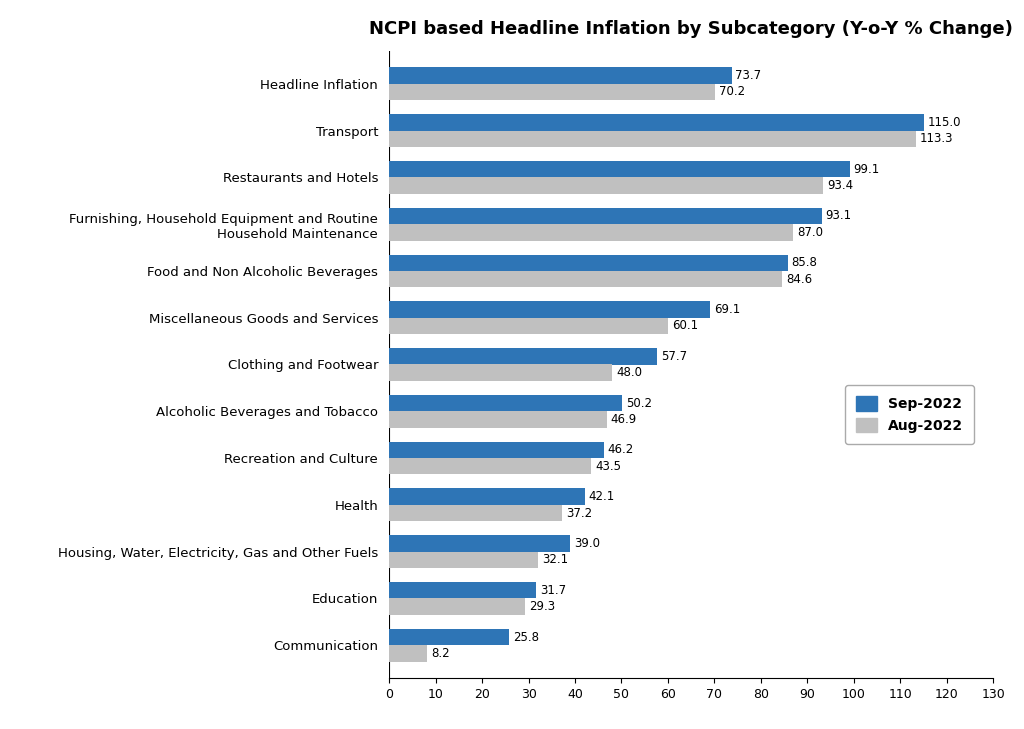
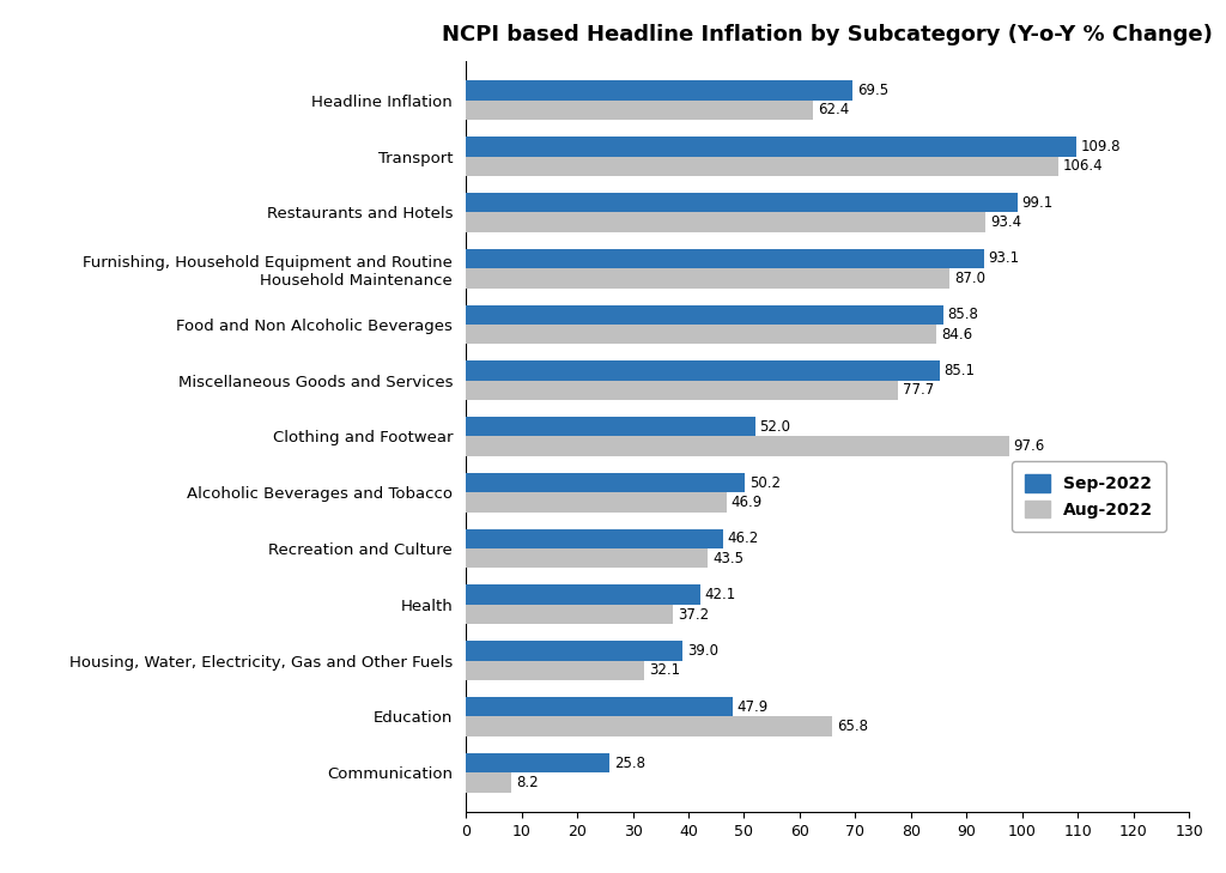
Sep-2022/Headline Inflation: 73.7 -> 69.5
Aug-2022/Headline Inflation: 70.2 -> 62.4
Sep-2022/Transport: 115.0 -> 109.8
Aug-2022/Transport: 113.3 -> 106.4
Sep-2022/Miscellaneous Goods and Services: 69.1 -> 85.1
Aug-2022/Miscellaneous Goods and Services: 60.1 -> 77.7
Sep-2022/Clothing and Footwear: 57.7 -> 52.0
Aug-2022/Clothing and Footwear: 48.0 -> 97.6
Sep-2022/Education: 31.7 -> 47.9
Aug-2022/Education: 29.3 -> 65.8
